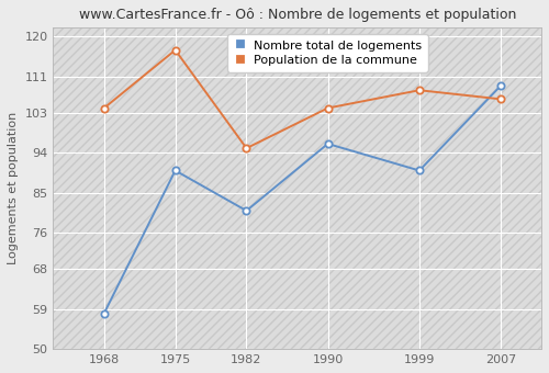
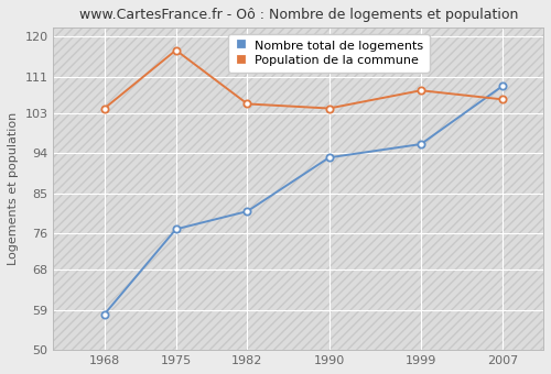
Nombre total de logements/1975: 90 -> 77
Population de la commune/1982: 95 -> 105
Nombre total de logements/1990: 96 -> 93
Nombre total de logements/1999: 90 -> 96
